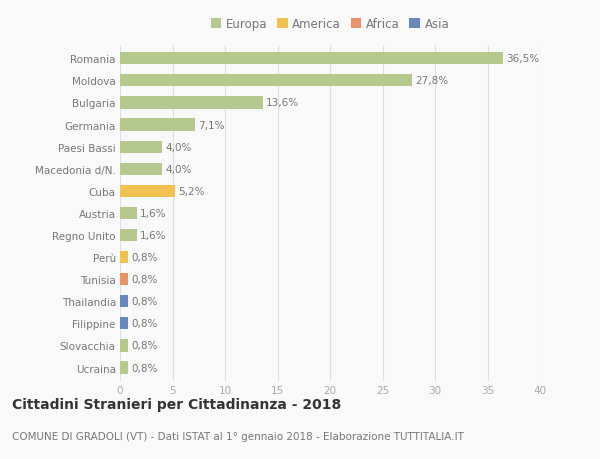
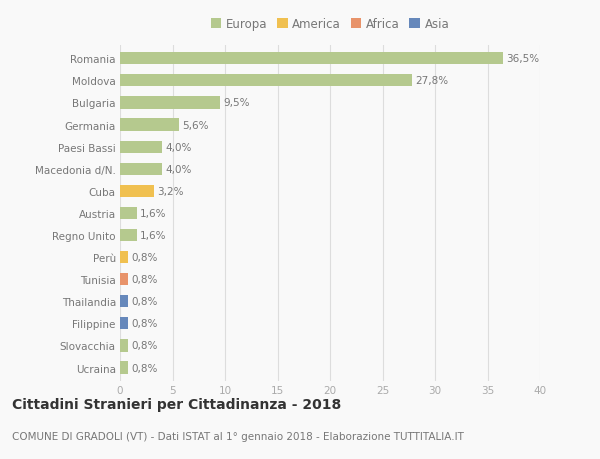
Bulgaria: 13,6% -> 9,5%
Germania: 7,1% -> 5,6%
Cuba: 5,2% -> 3,2%
